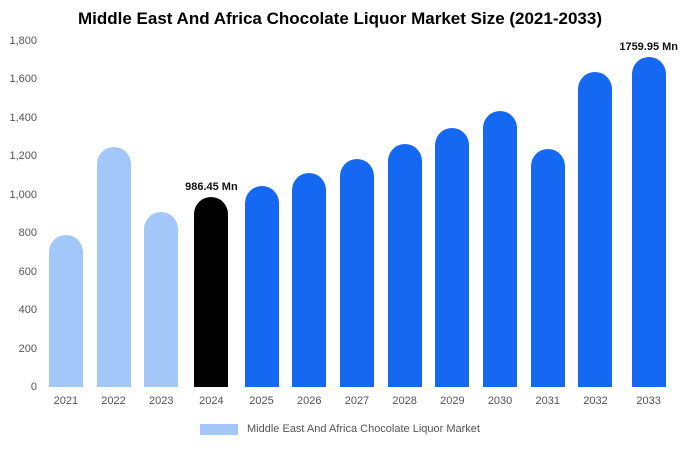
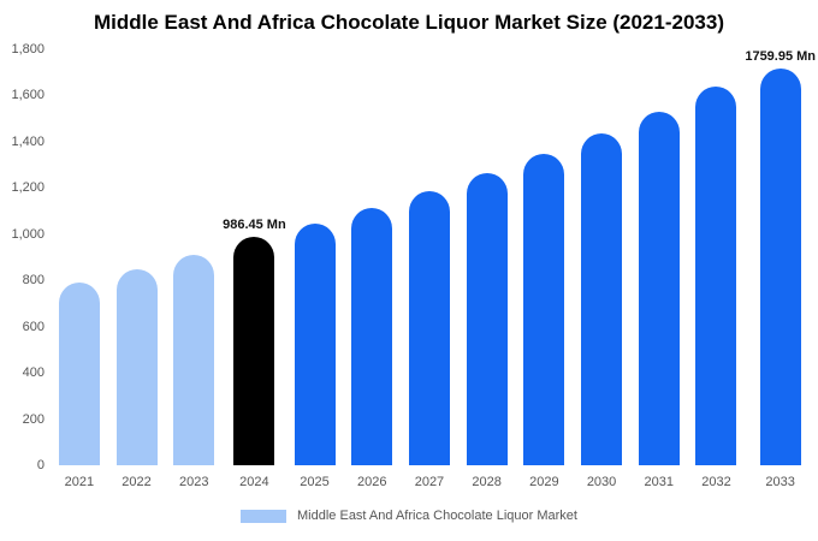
2022: 1250 -> 850
2031: 1240 -> 1530
